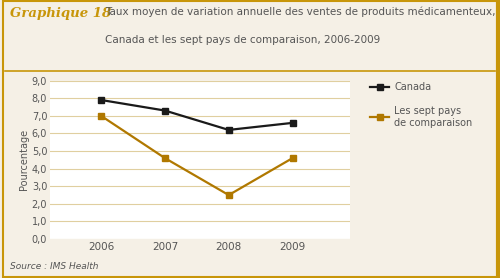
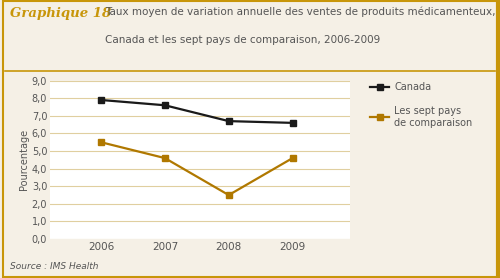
Les sept pays de comparaison/2006: 7,0 -> 5,5
Canada/2007: 7,3 -> 7,6
Canada/2008: 6,2 -> 6,7
